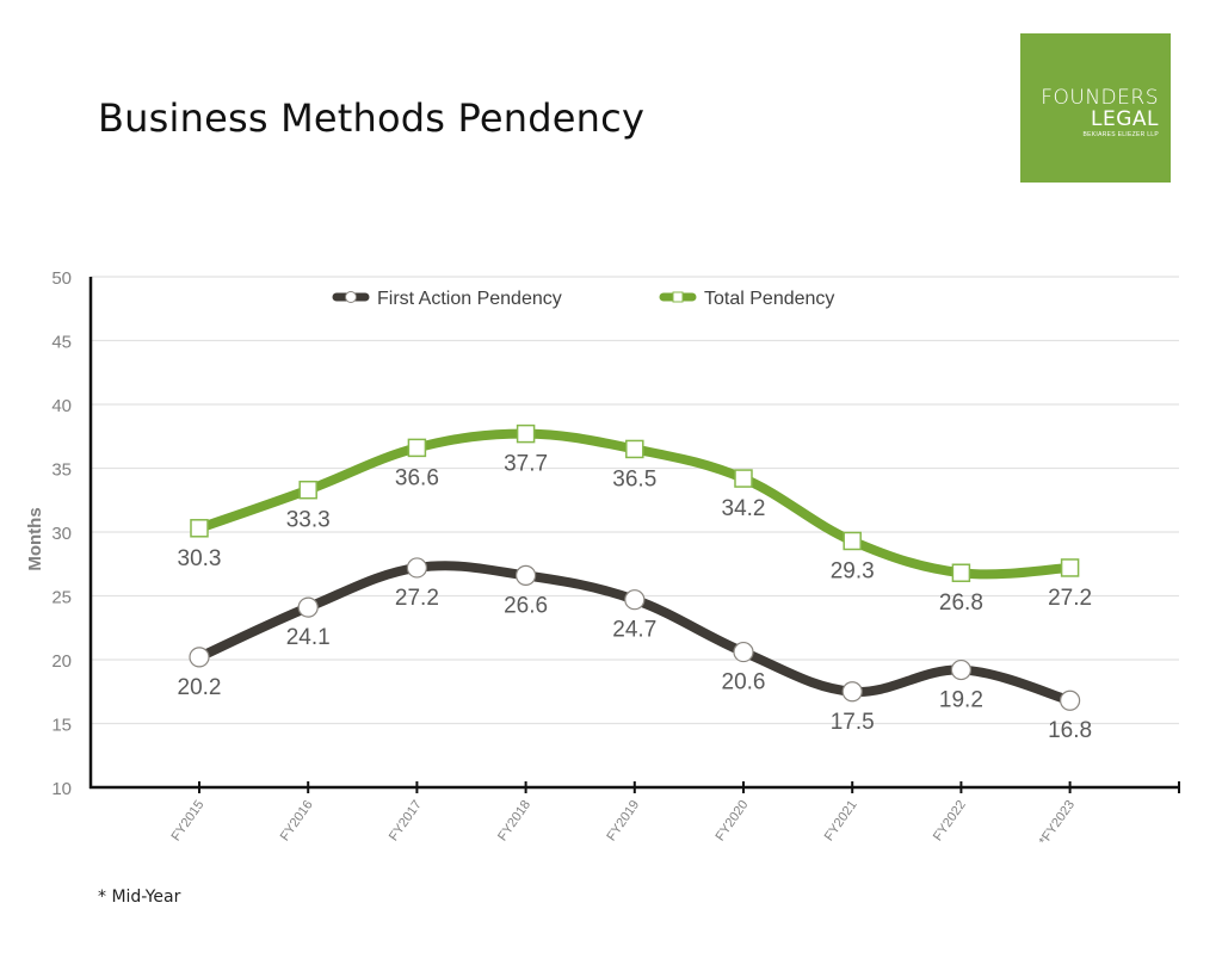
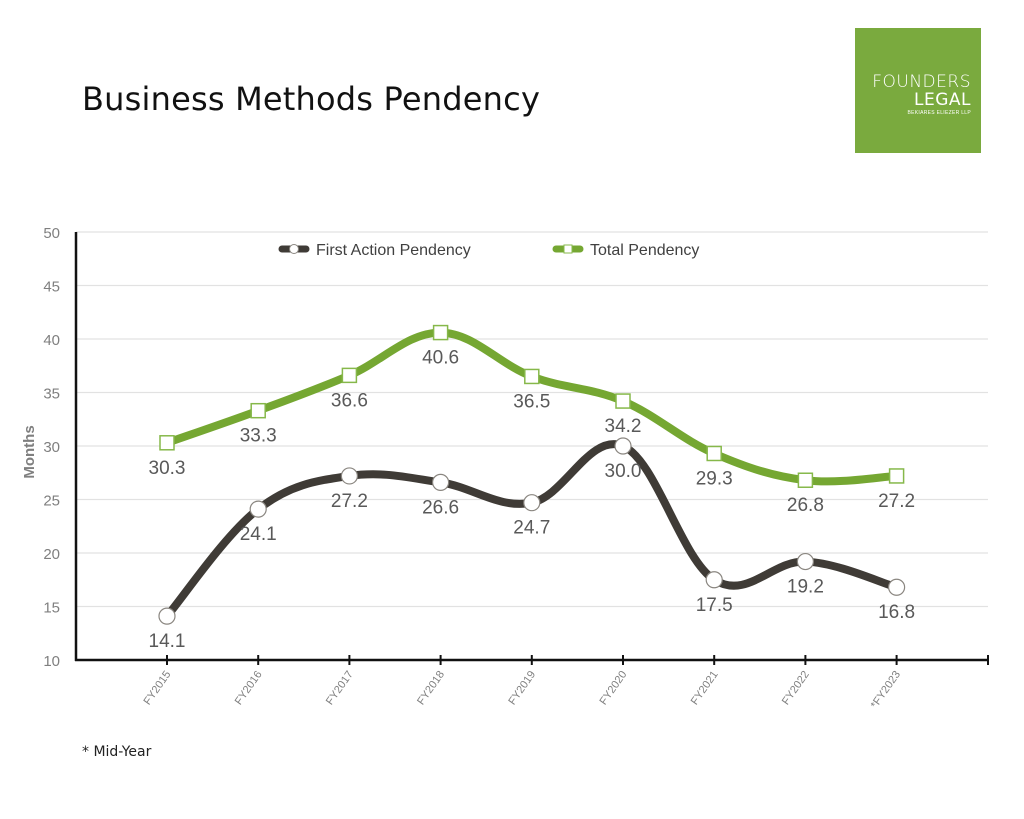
First Action Pendency/FY2015: 20.2 -> 14.1
Total Pendency/FY2018: 37.7 -> 40.6
First Action Pendency/FY2020: 20.6 -> 30.0
